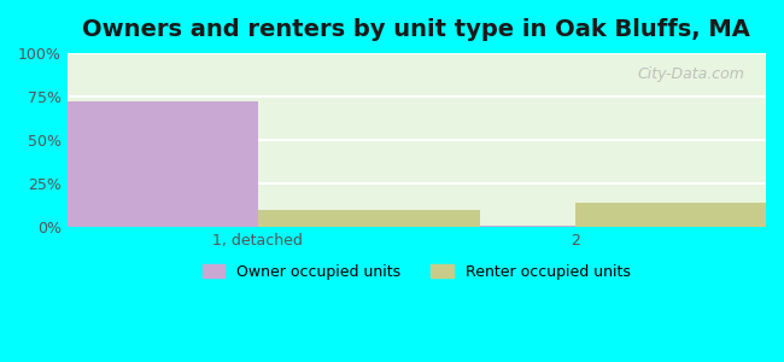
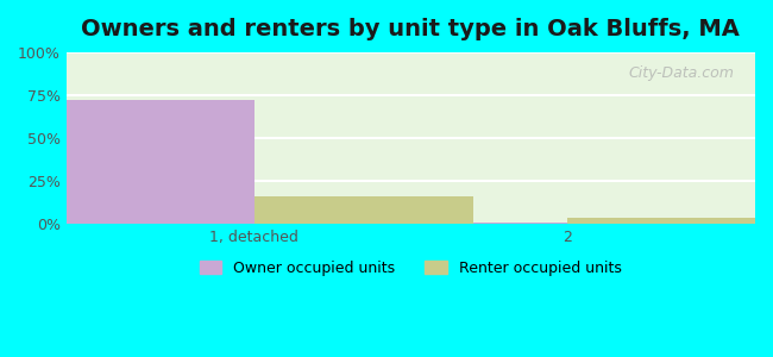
Renter occupied units/1, detached: 10% -> 16%
Renter occupied units/2: 14% -> 4%
